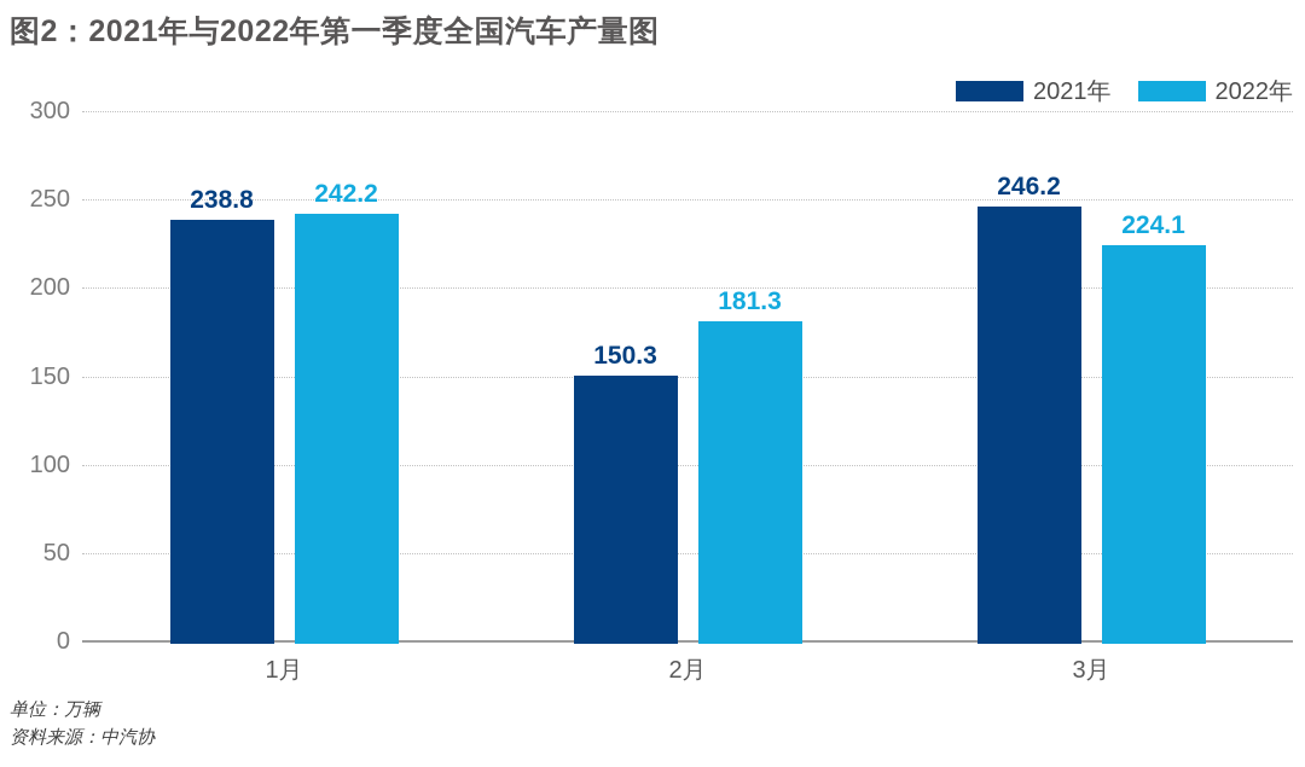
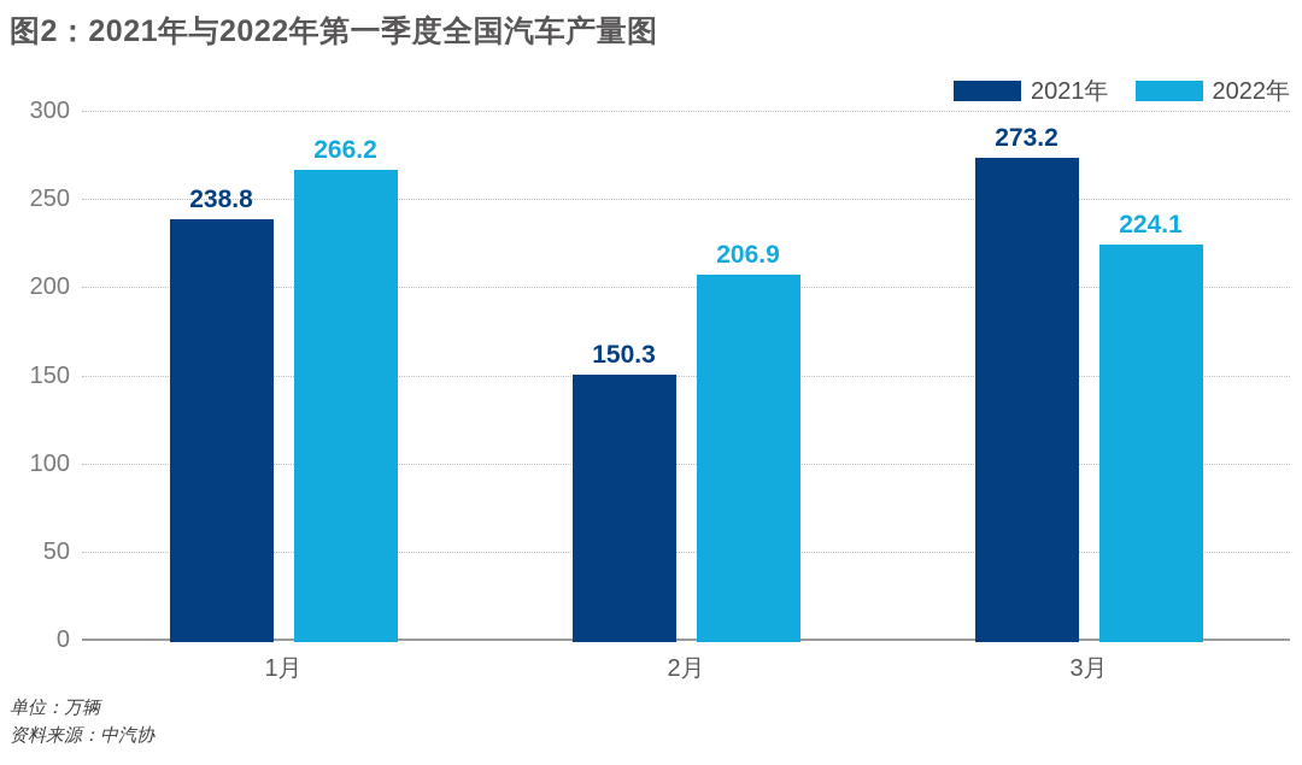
2022年/1月: 242.2 -> 266.2
2022年/2月: 181.3 -> 206.9
2021年/3月: 246.2 -> 273.2
